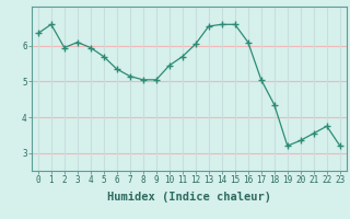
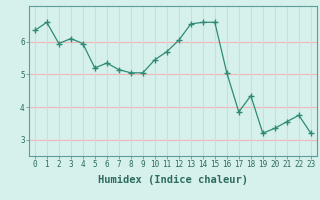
5: 5.70 -> 5.20
16: 6.10 -> 5.05
17: 5.05 -> 3.85
